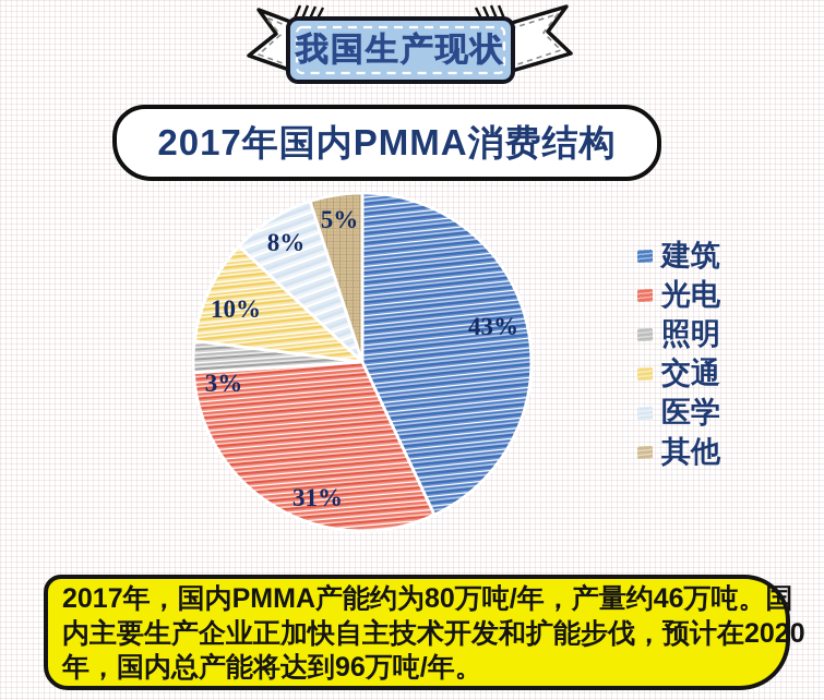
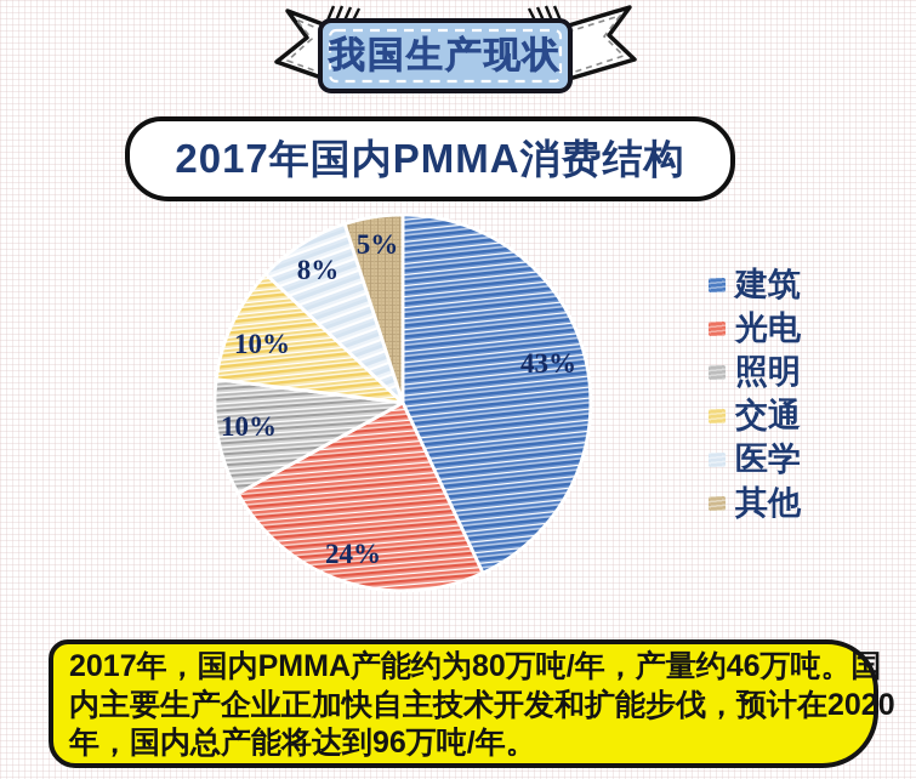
光电: 31% -> 24%
照明: 3% -> 10%
